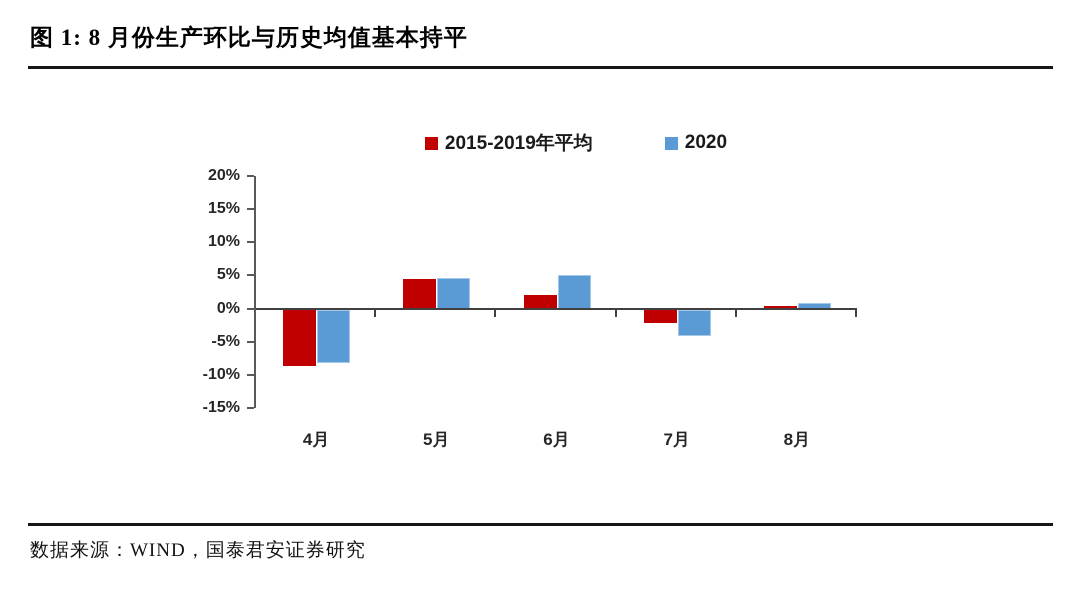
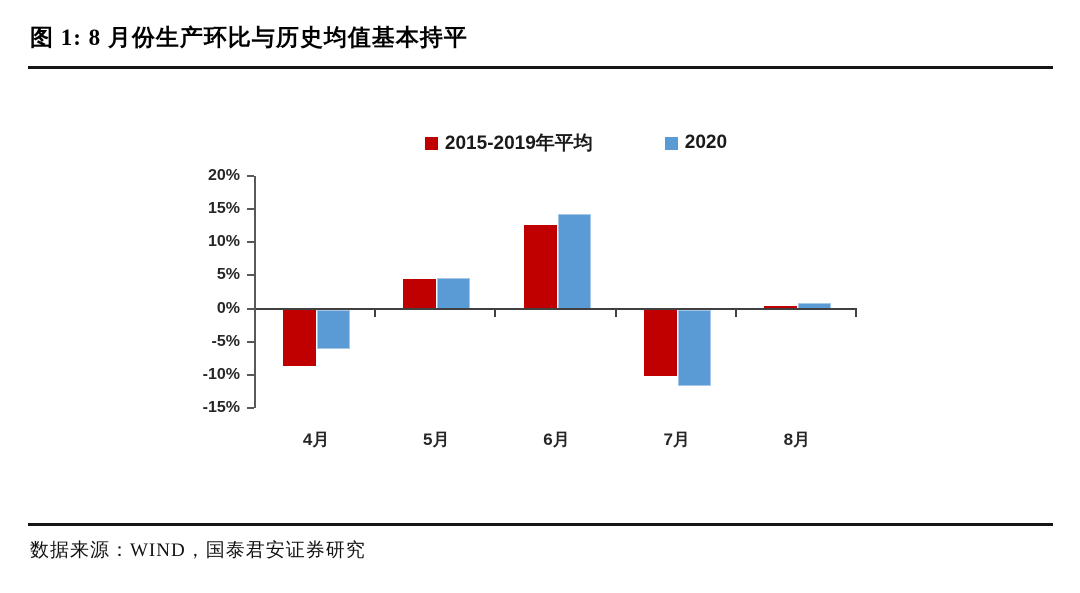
2020/4月: -8% -> -6%
2015-2019年平均/6月: 2% -> 13%
2020/6月: 5% -> 14%
2015-2019年平均/7月: -2% -> -10%
2020/7月: -4% -> -12%
